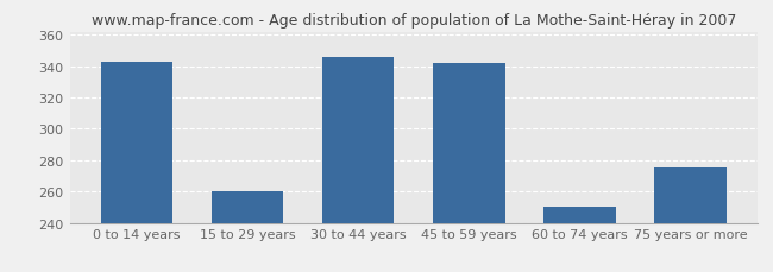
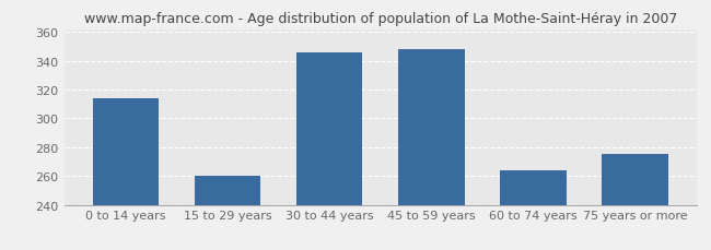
0 to 14 years: 343 -> 314
45 to 59 years: 342 -> 348
60 to 74 years: 250 -> 264
